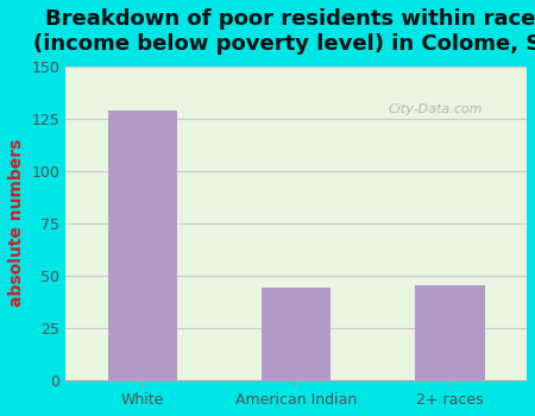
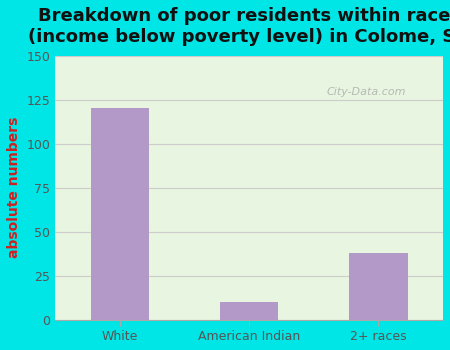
White: 129 -> 120
American Indian: 44 -> 10
2+ races: 45 -> 38
